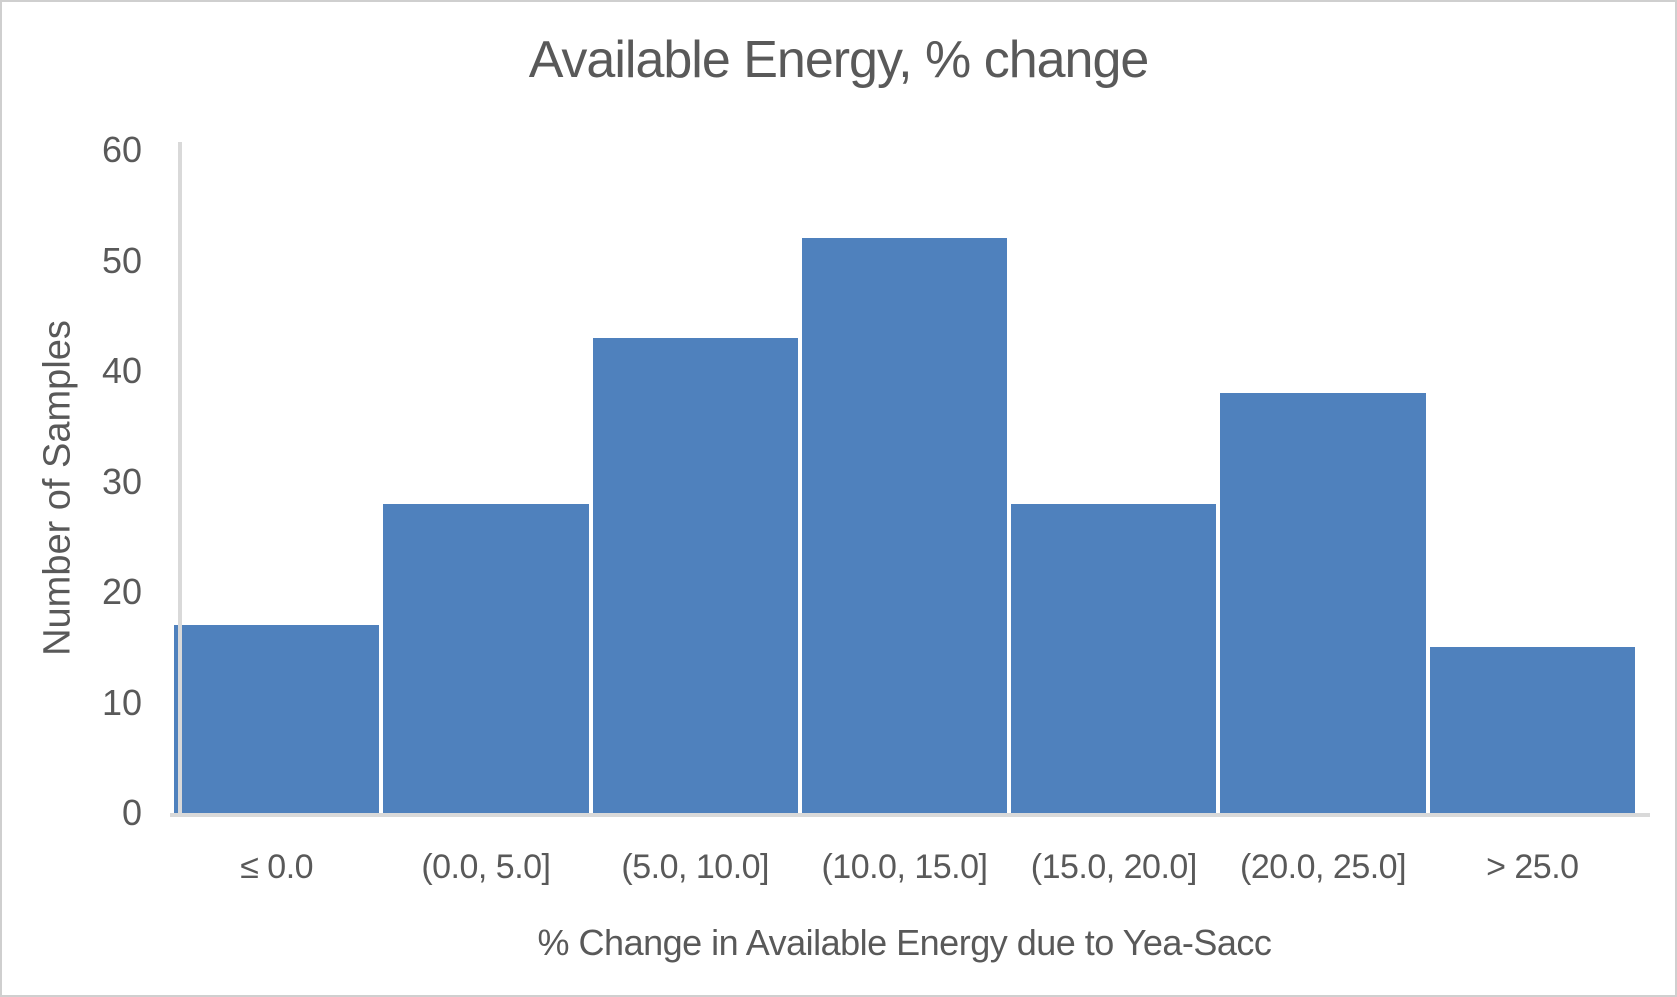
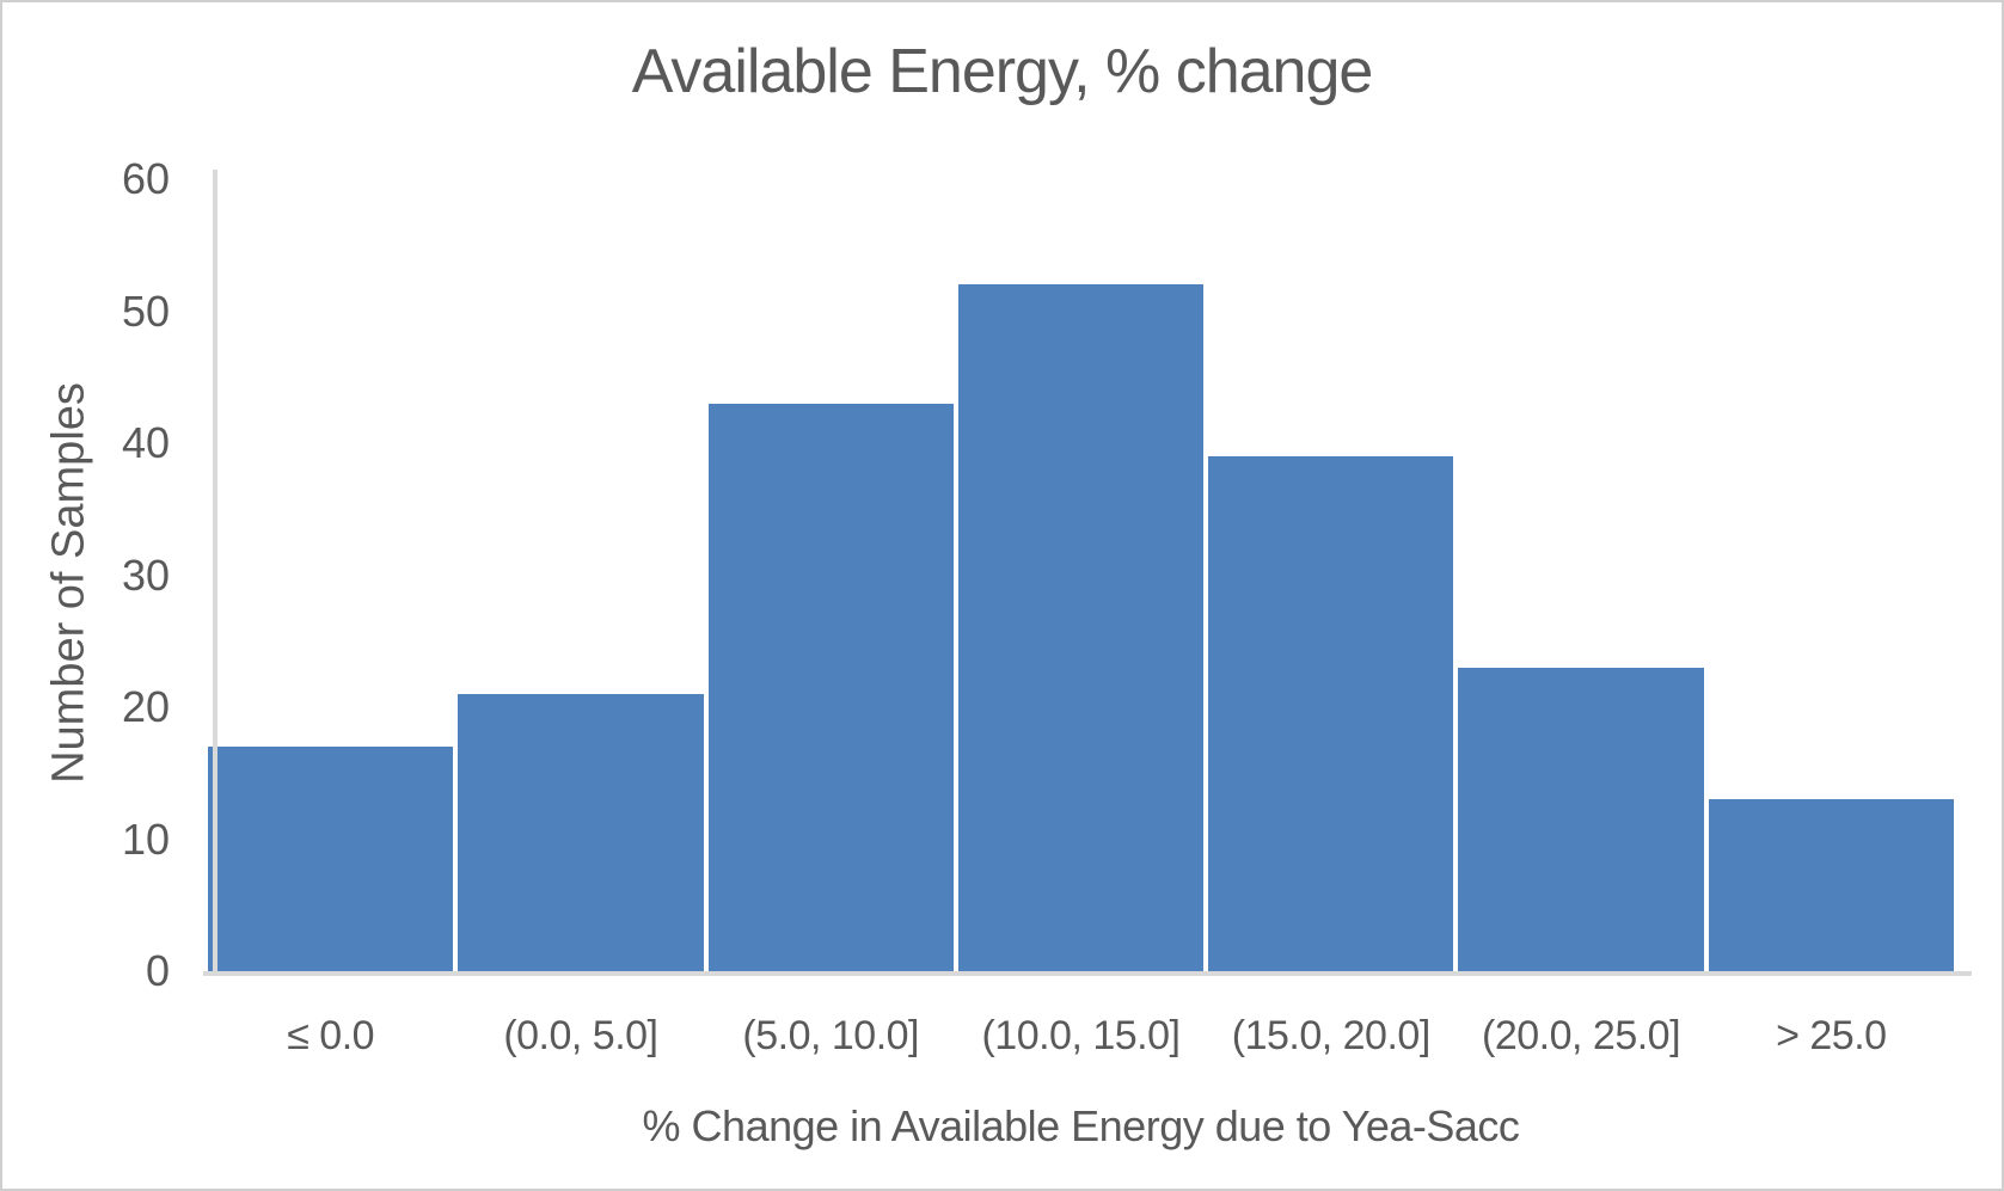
(0.0, 5.0]: 28 -> 21
(15.0, 20.0]: 28 -> 39
(20.0, 25.0]: 38 -> 23
> 25.0: 15 -> 13
